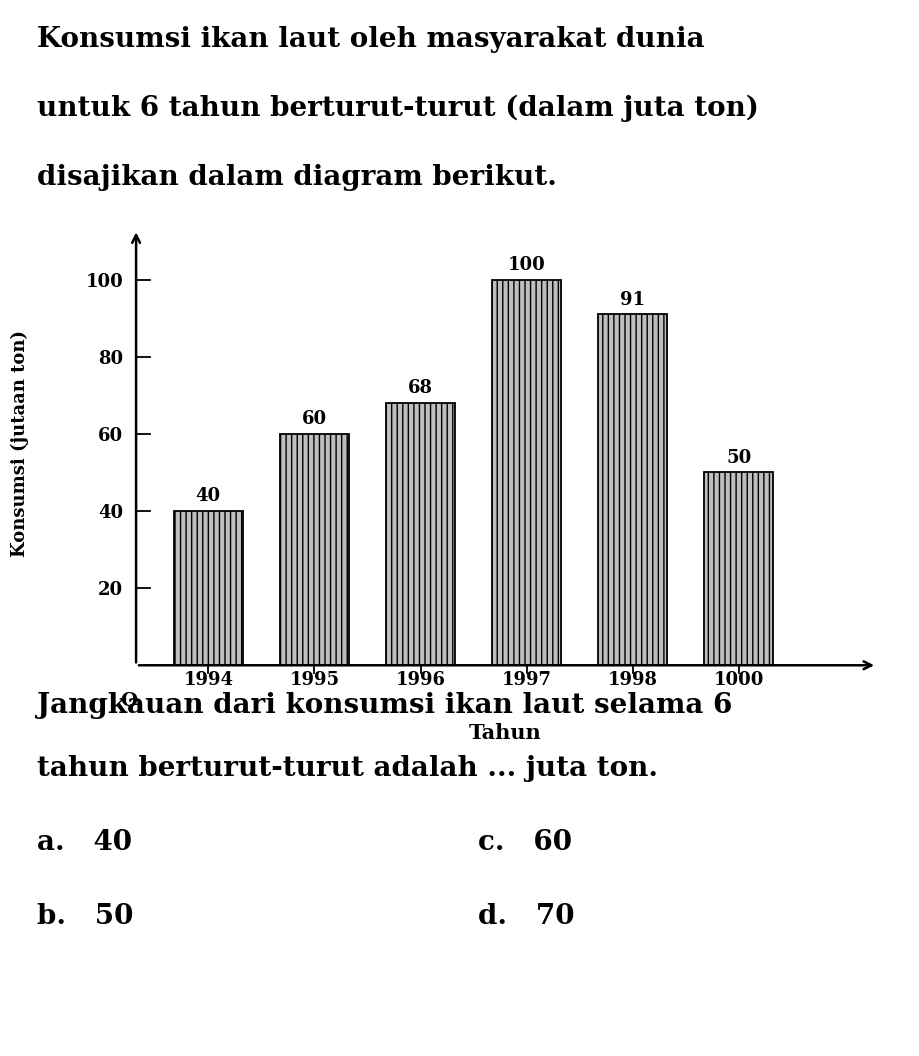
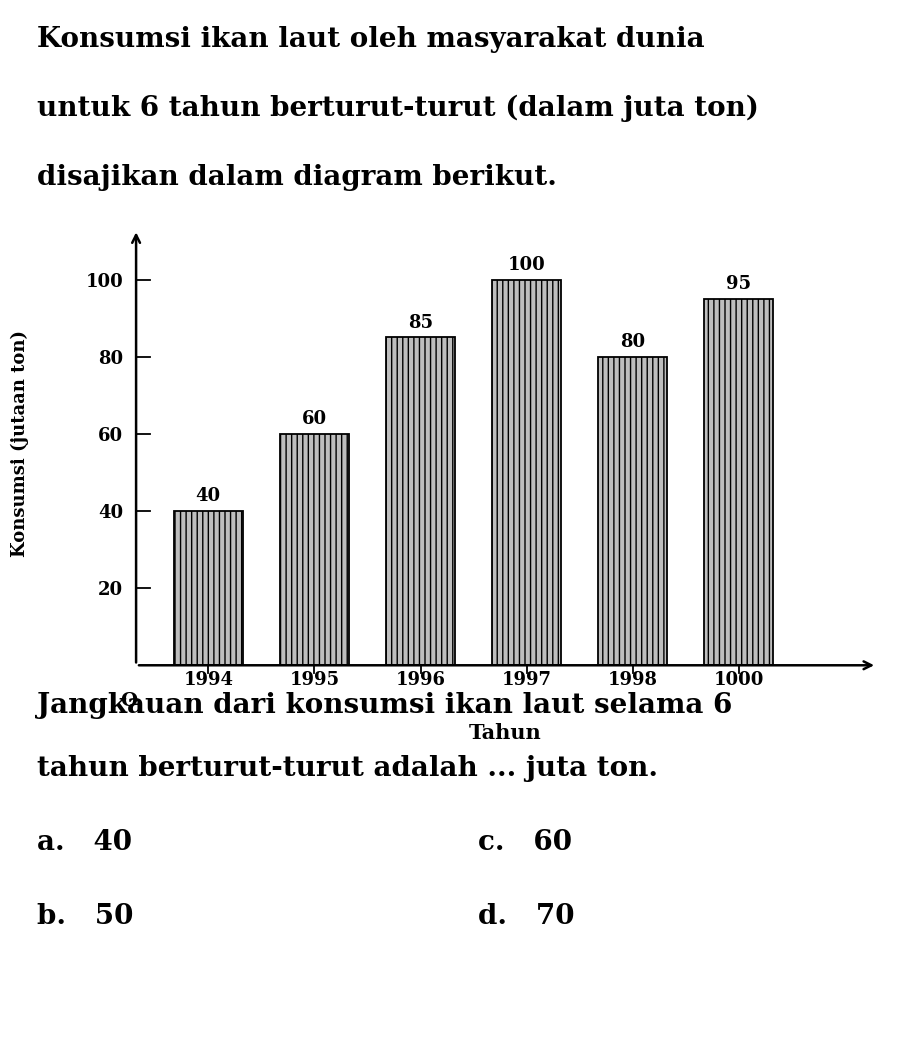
1996: 68 -> 85
1998: 91 -> 80
1000: 50 -> 95
